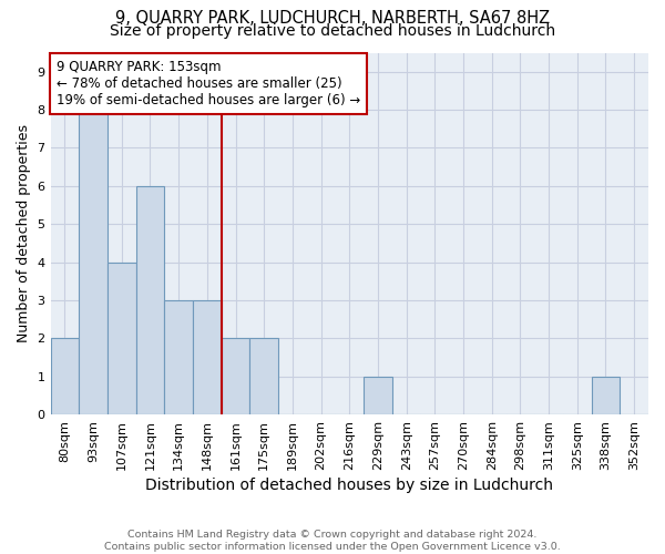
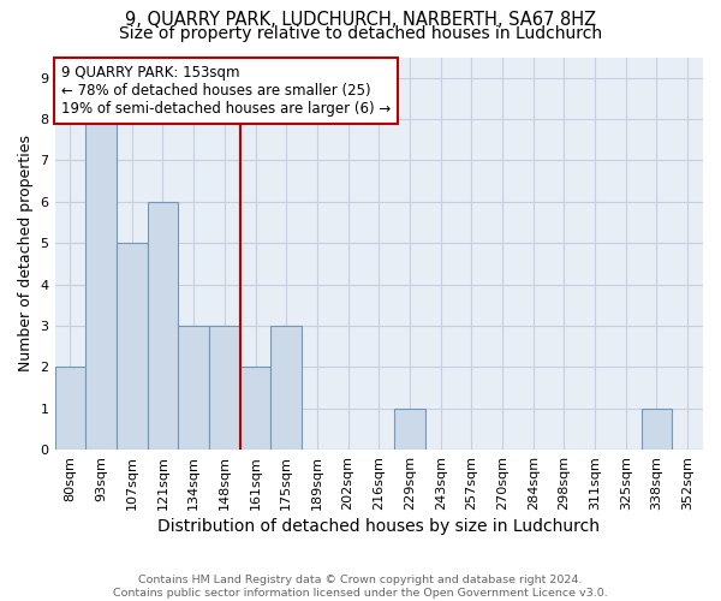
107sqm: 4 -> 5
175sqm: 2 -> 3
